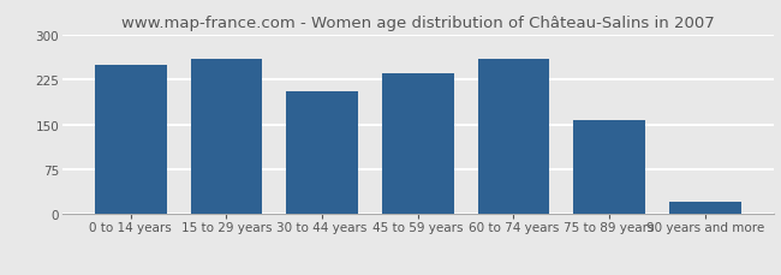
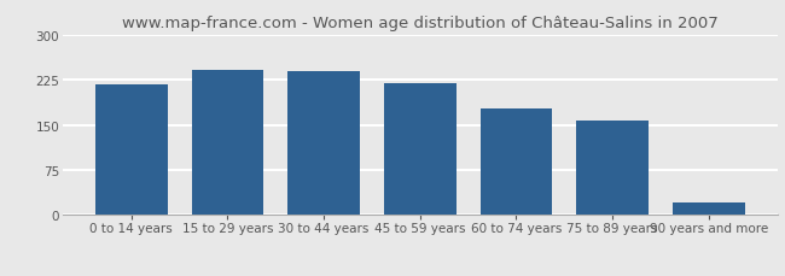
0 to 14 years: 250 -> 217
15 to 29 years: 260 -> 242
30 to 44 years: 205 -> 240
45 to 59 years: 235 -> 220
60 to 74 years: 260 -> 178
